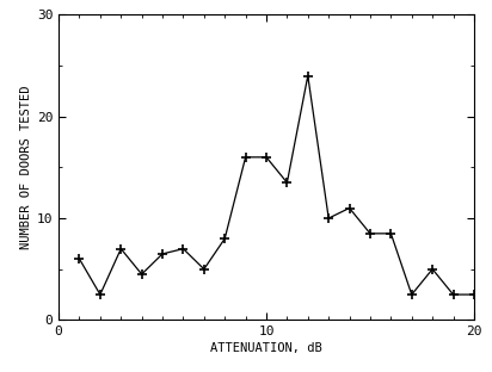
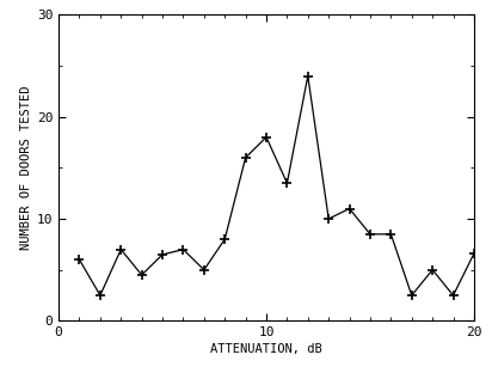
10: 16.0 -> 18.0
20: 2.5 -> 6.6
